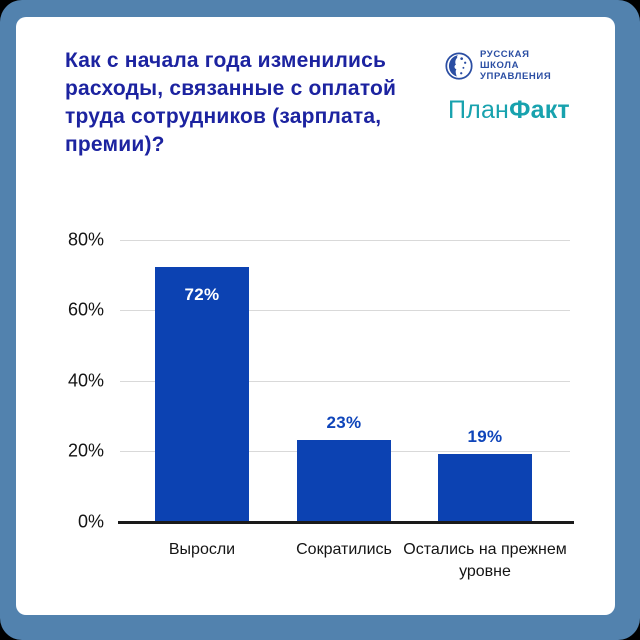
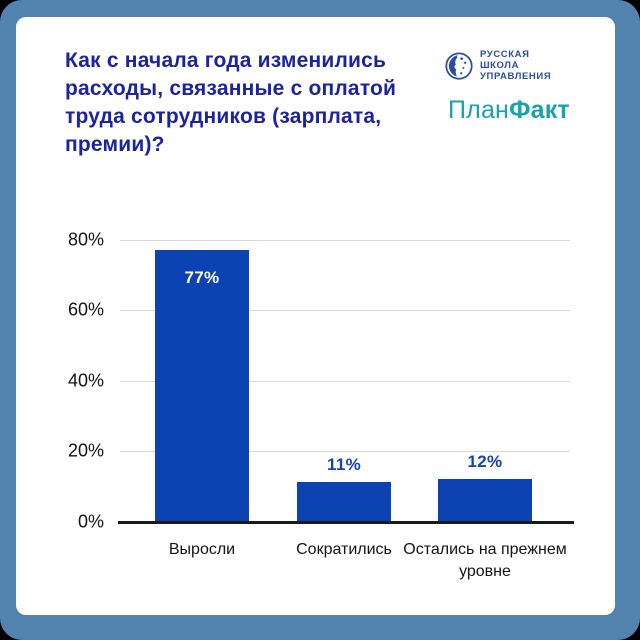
Выросли: 72% -> 77%
Сократились: 23% -> 11%
Остались на прежнем уровне: 19% -> 12%
